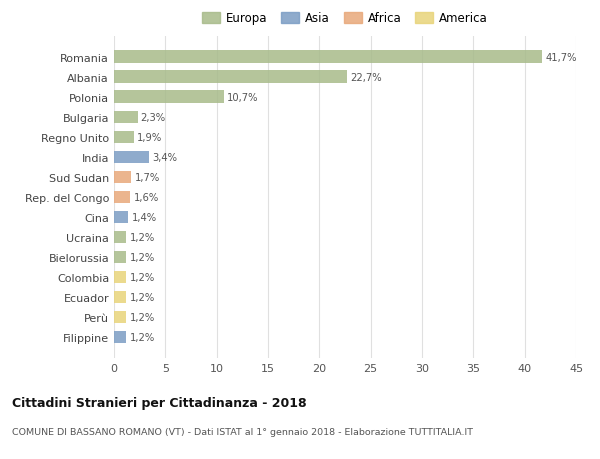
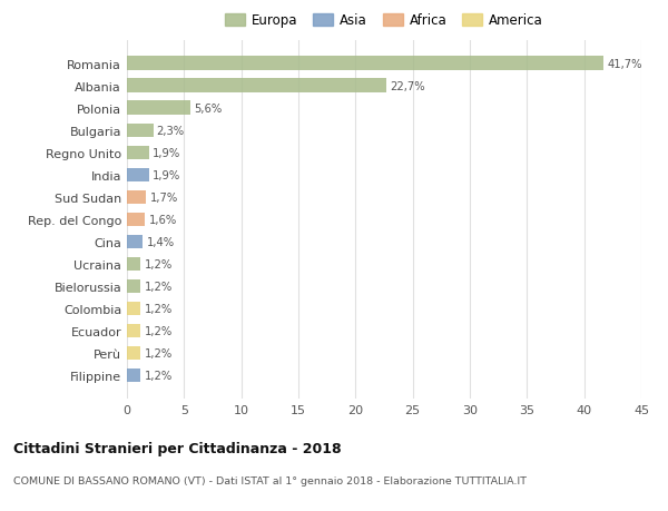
Polonia: 10,7% -> 5,6%
India: 3,4% -> 1,9%
